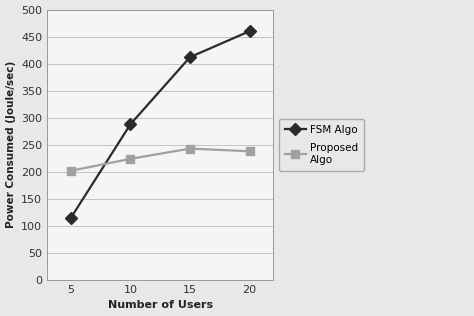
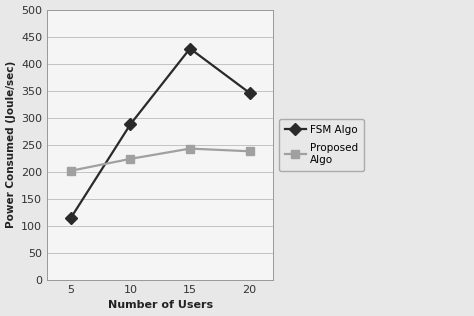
FSM Algo/15: 412 -> 428
FSM Algo/20: 460 -> 346
